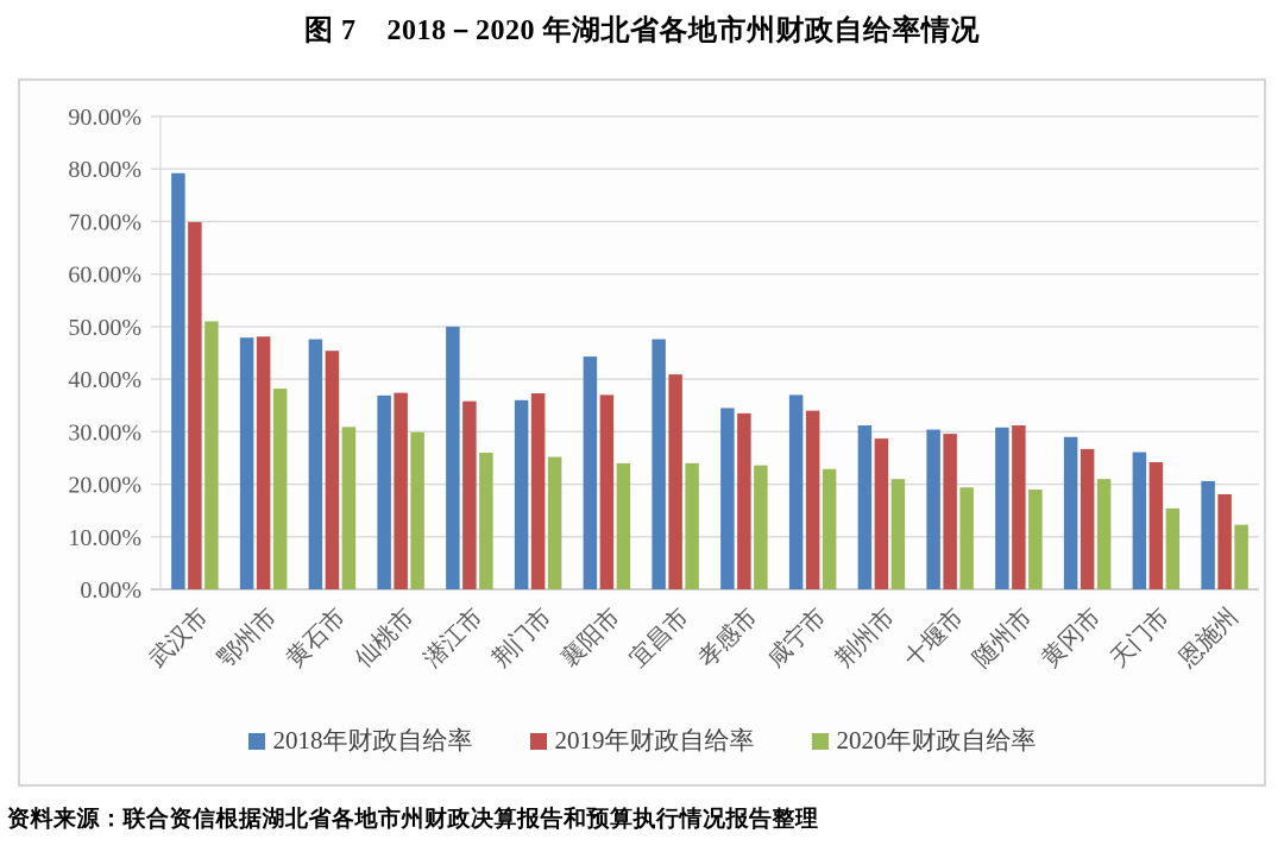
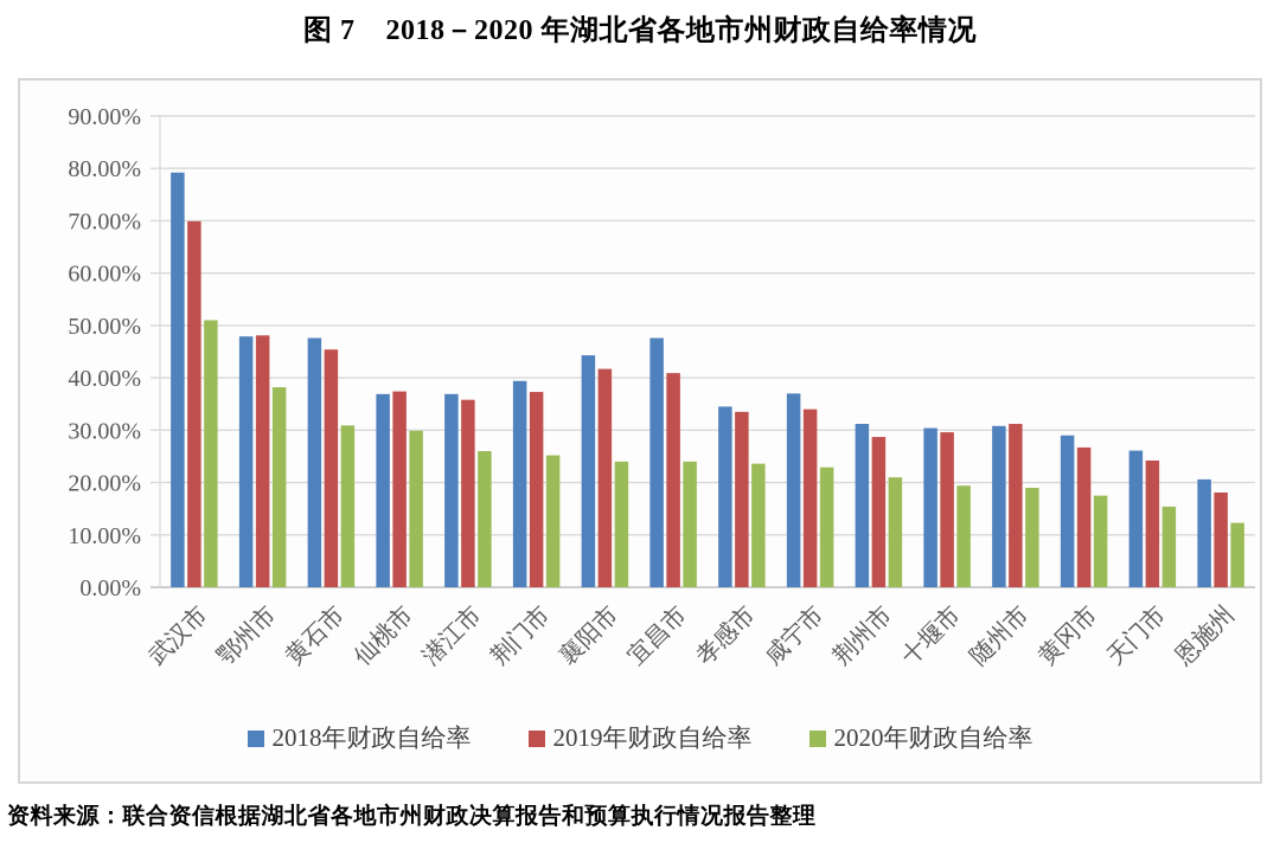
2018年财政自给率/潜江市: 50% -> 37%
2018年财政自给率/荆门市: 36% -> 39%
2019年财政自给率/襄阳市: 37% -> 42%
2020年财政自给率/黄冈市: 21% -> 18%
